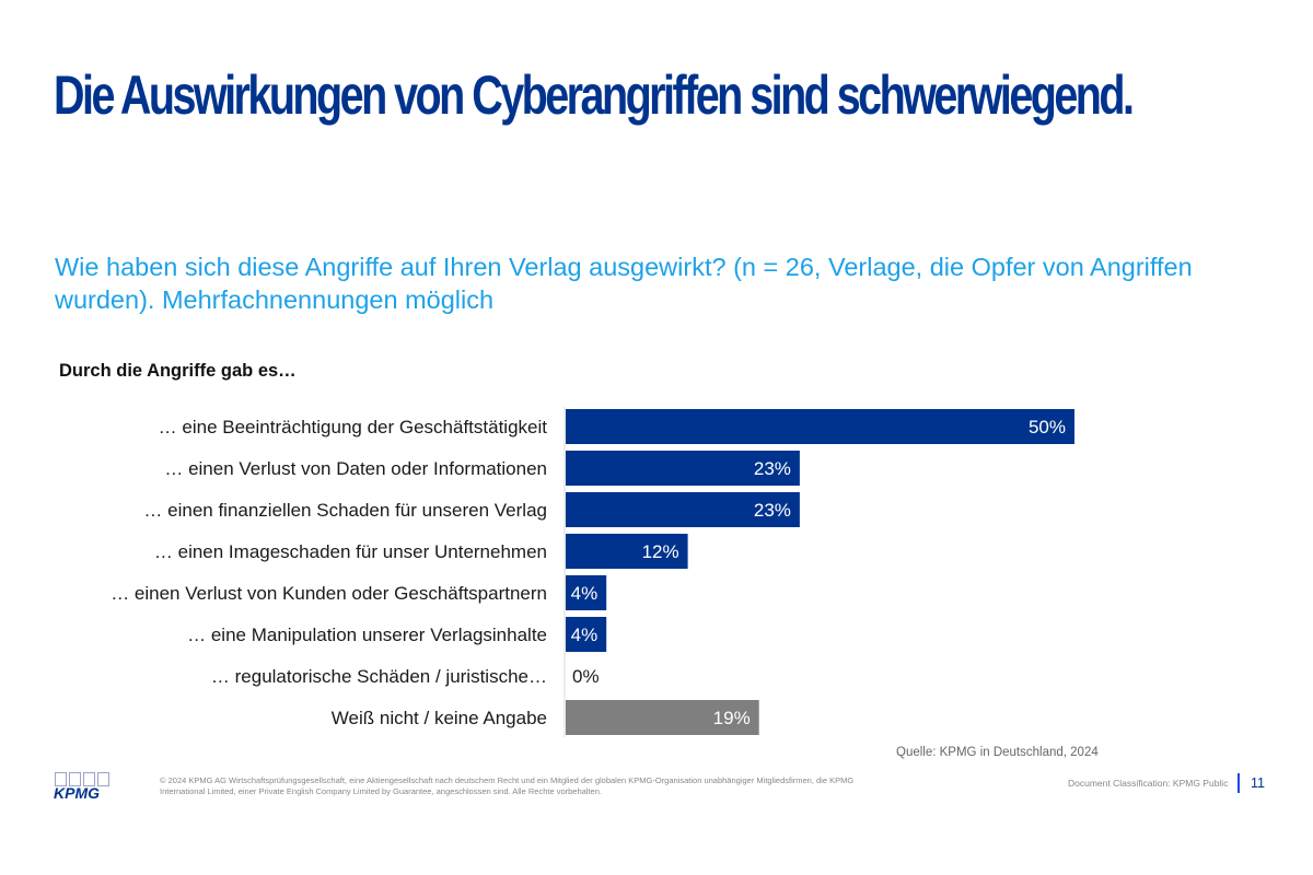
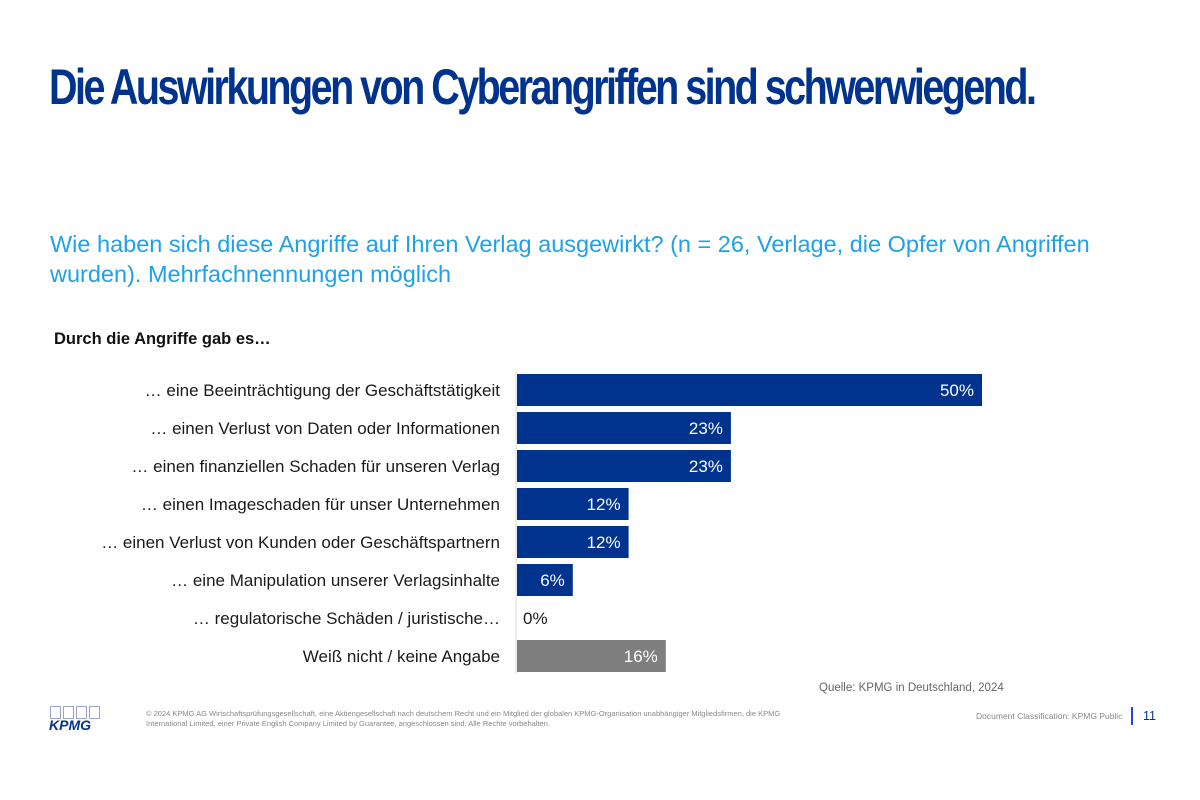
… einen Verlust von Kunden oder Geschäftspartnern: 4% -> 12%
… eine Manipulation unserer Verlagsinhalte: 4% -> 6%
Weiß nicht / keine Angabe: 19% -> 16%
